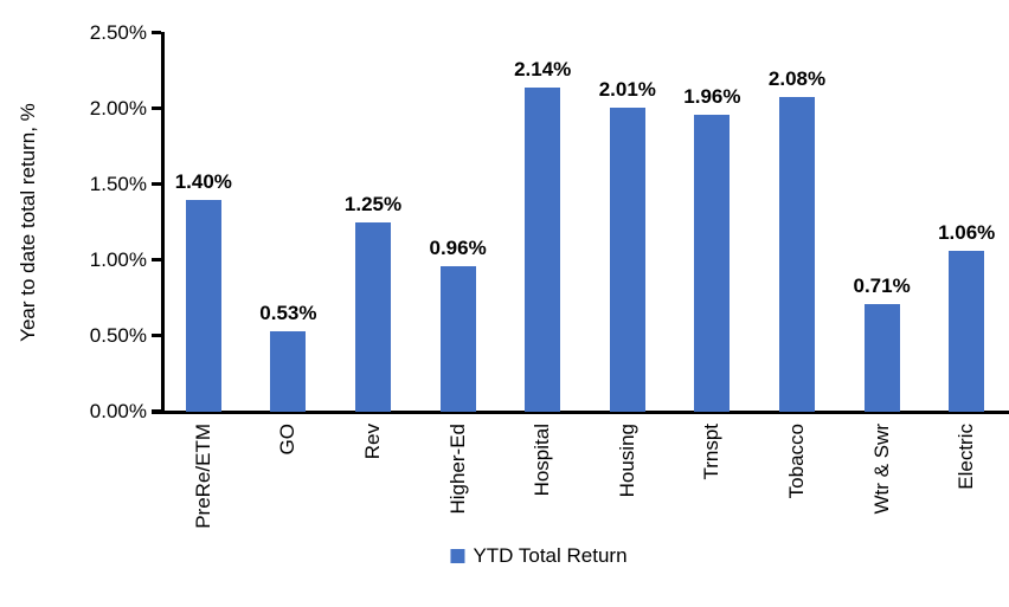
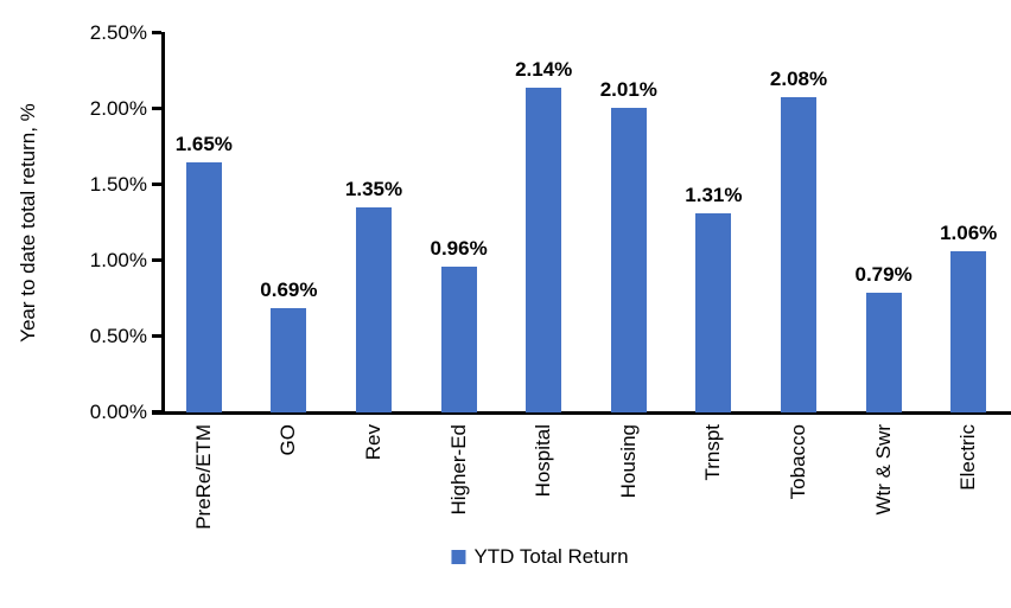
PreRe/ETM: 1.40% -> 1.65%
GO: 0.53% -> 0.69%
Rev: 1.25% -> 1.35%
Trnspt: 1.96% -> 1.31%
Wtr & Swr: 0.71% -> 0.79%
